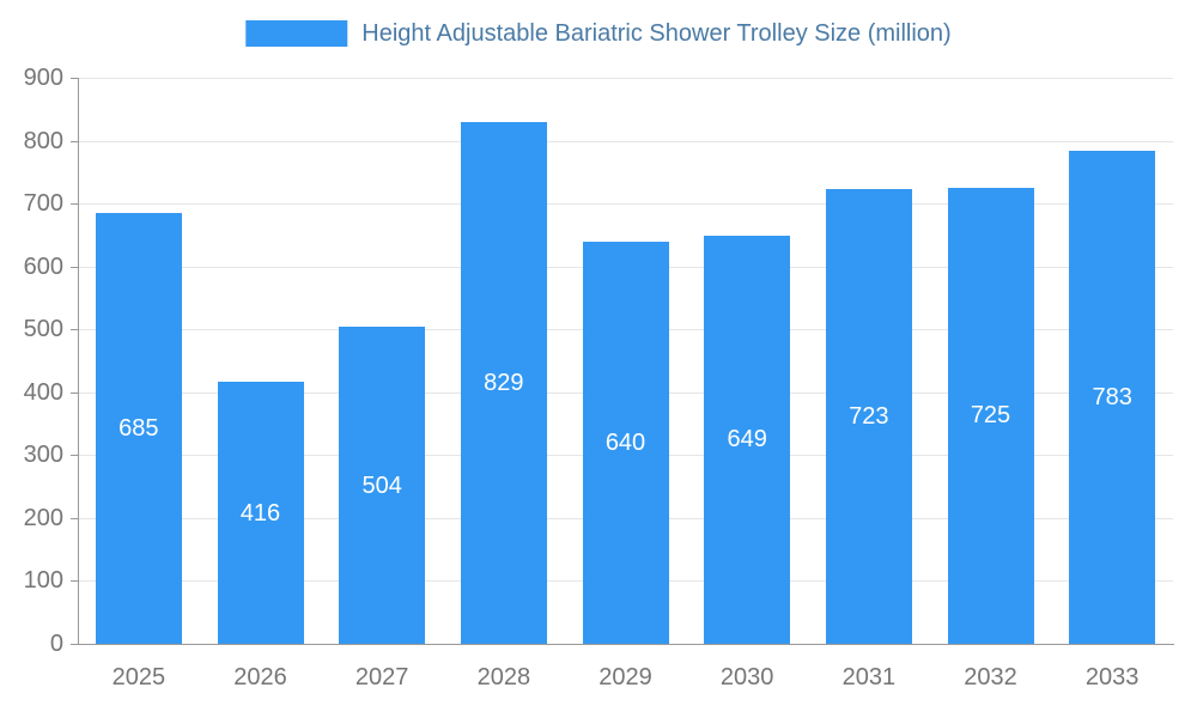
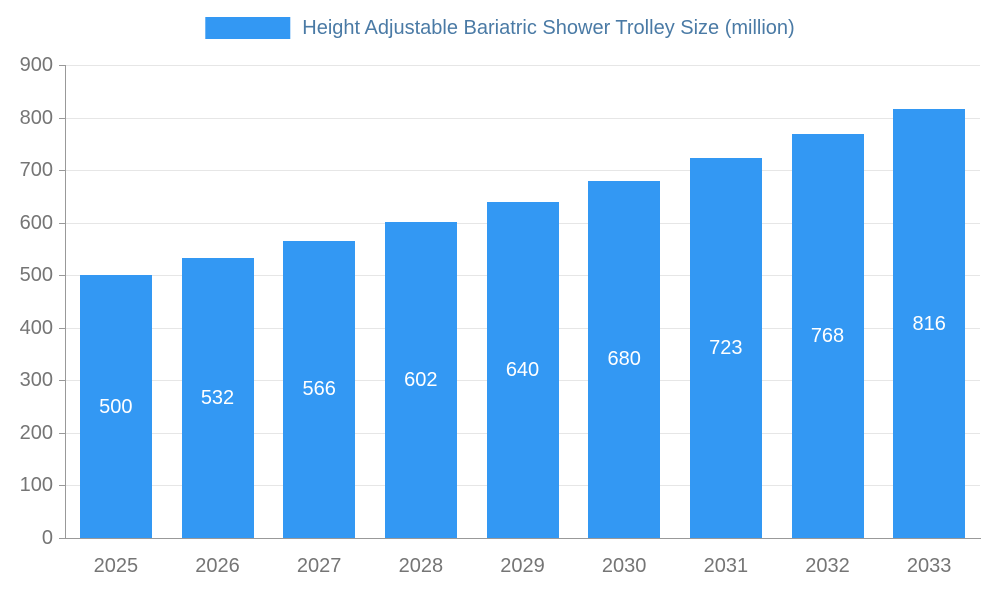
2025: 685 -> 500
2026: 416 -> 532
2027: 504 -> 566
2028: 829 -> 602
2030: 649 -> 680
2032: 725 -> 768
2033: 783 -> 816
